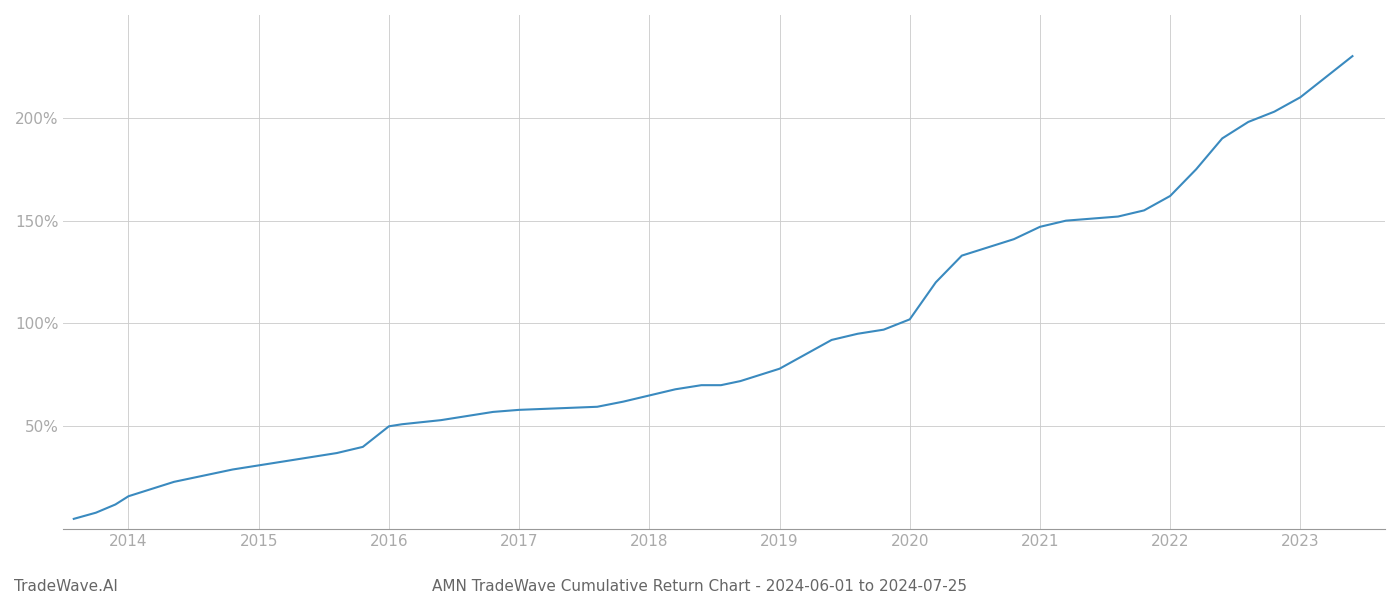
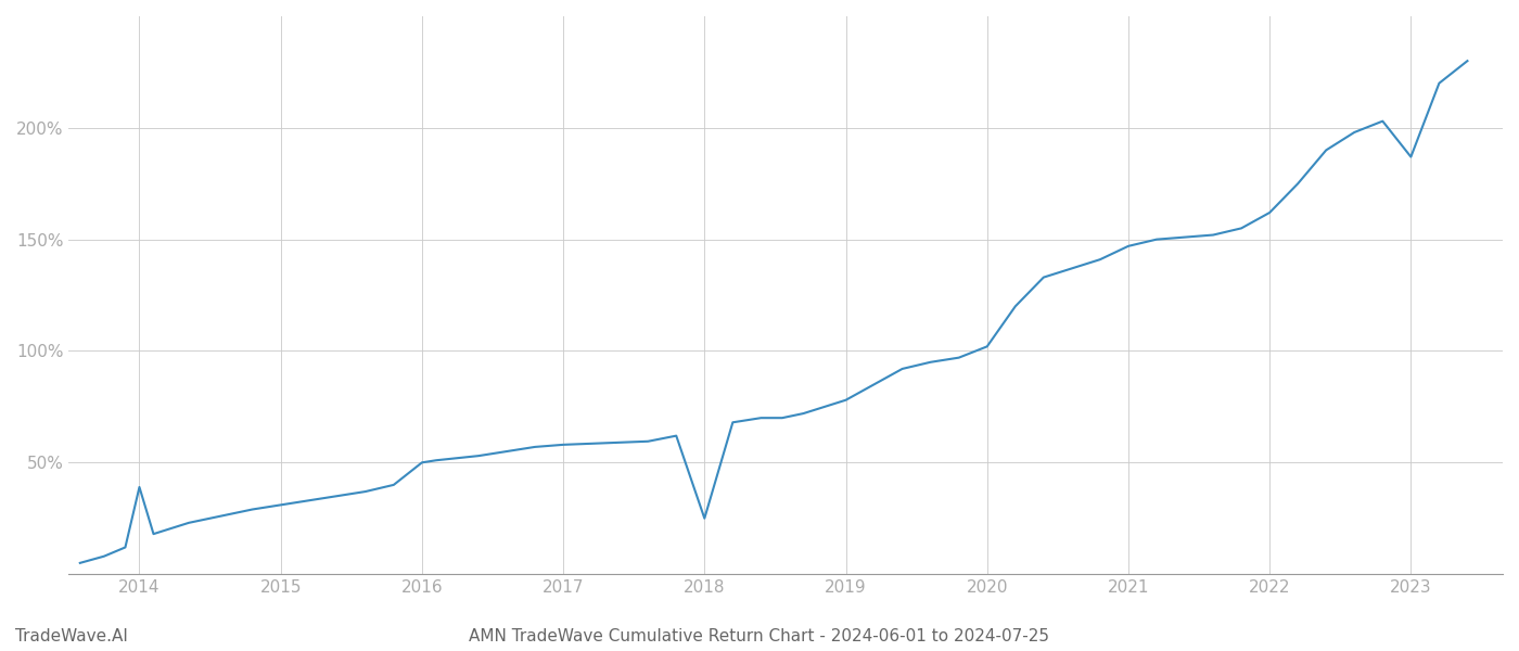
2014: 16.0% -> 39.0%
2018: 65.0% -> 25.0%
2023: 210.0% -> 187.0%
